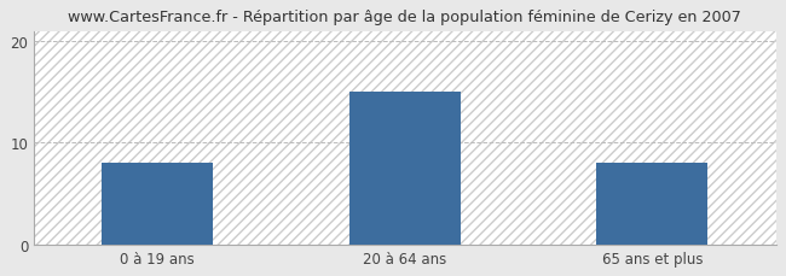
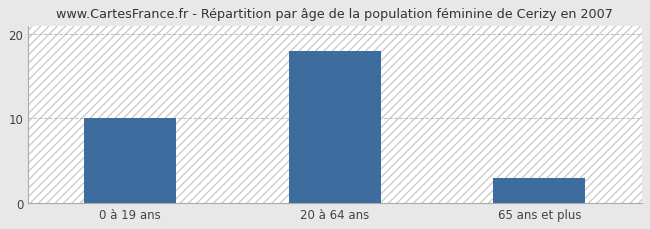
0 à 19 ans: 8 -> 10
20 à 64 ans: 15 -> 18
65 ans et plus: 8 -> 3
